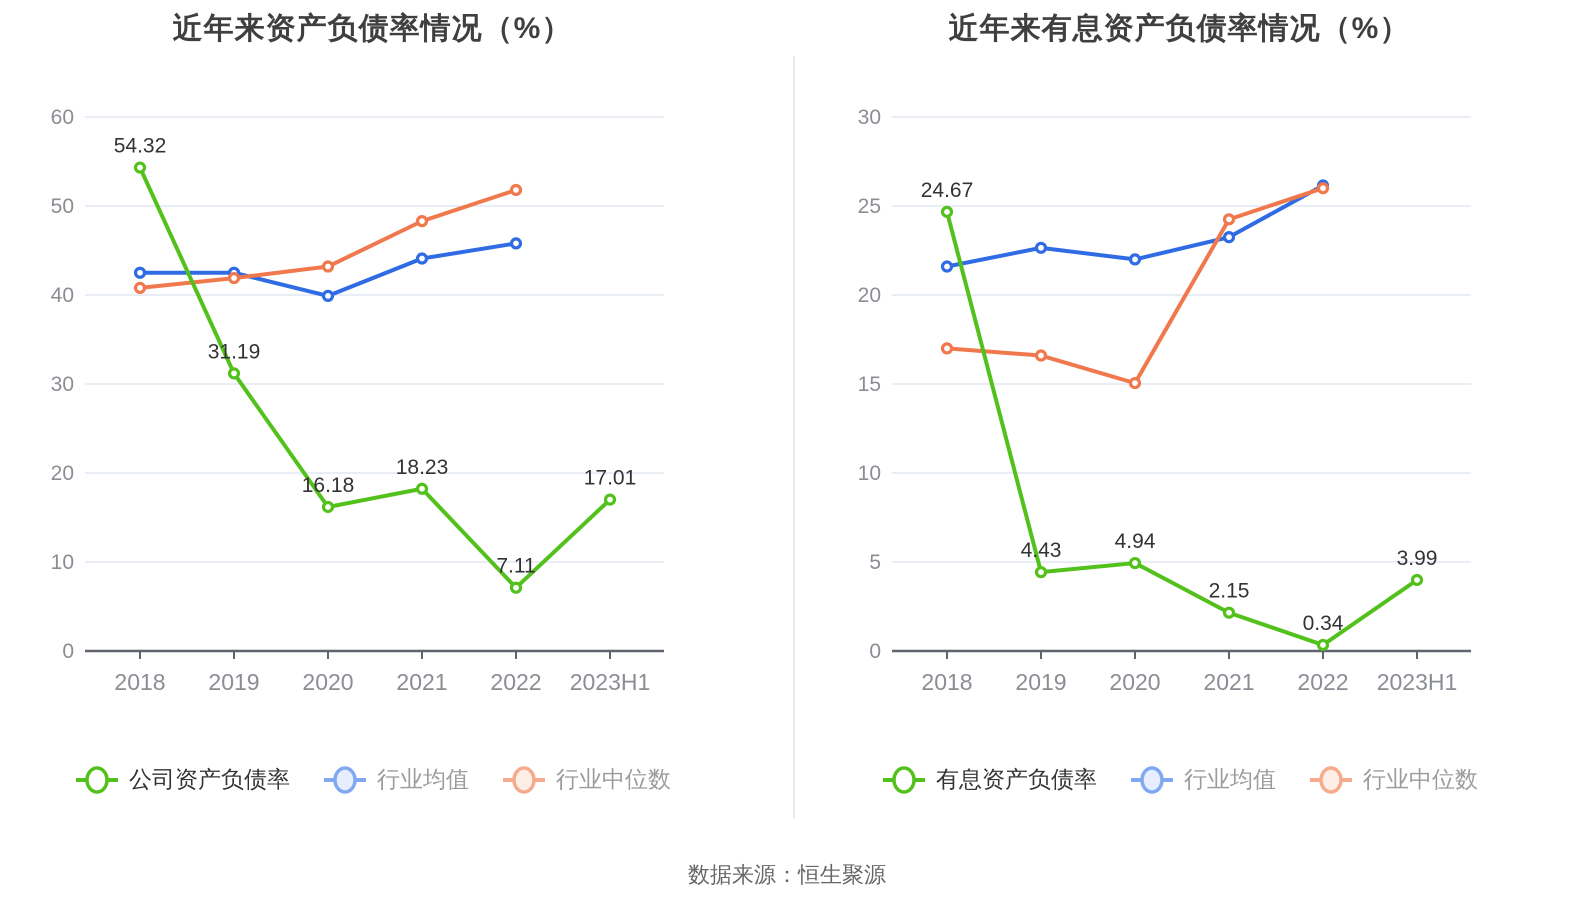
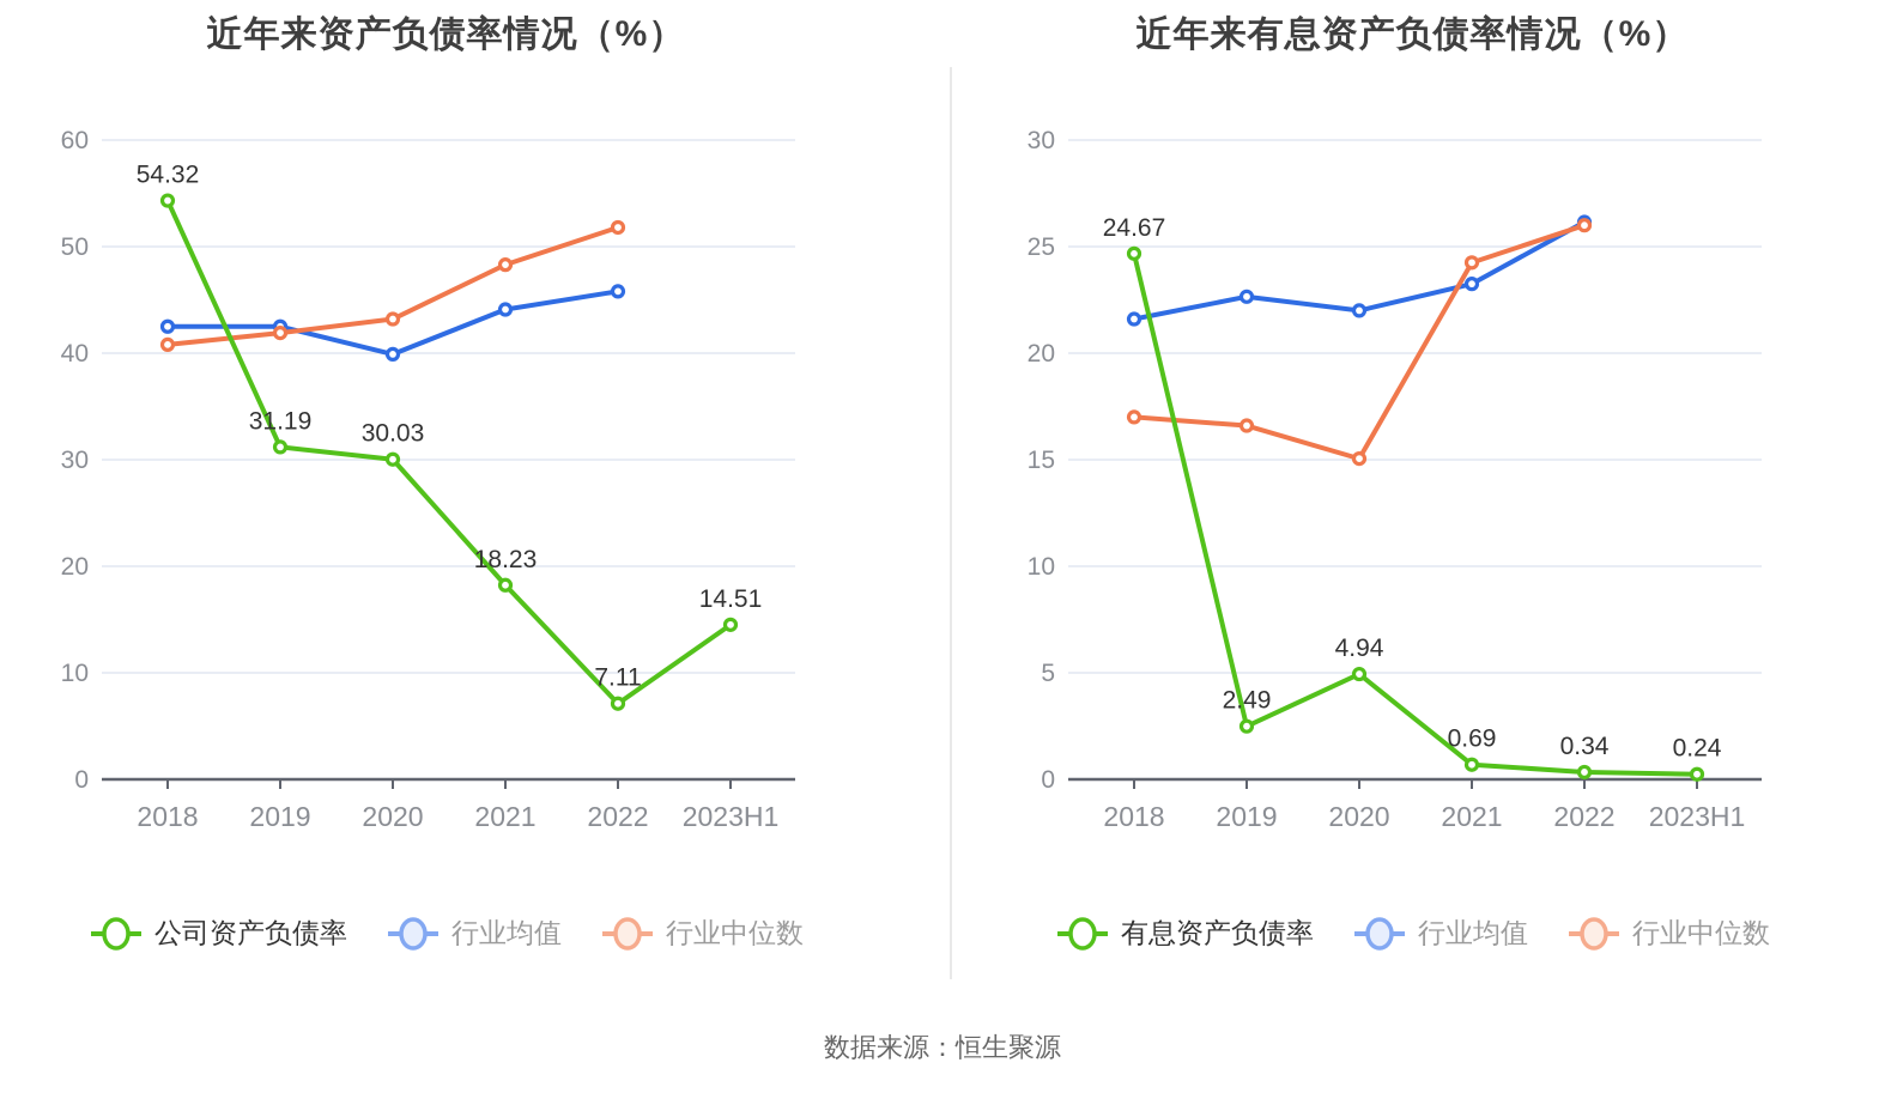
近年来资产负债率情况（%）/公司资产负债率/2020: 16.18 -> 30.03
近年来资产负债率情况（%）/公司资产负债率/2023H1: 17.01 -> 14.51
近年来有息资产负债率情况（%）/有息资产负债率/2019: 4.43 -> 2.49
近年来有息资产负债率情况（%）/有息资产负债率/2021: 2.15 -> 0.69
近年来有息资产负债率情况（%）/有息资产负债率/2023H1: 3.99 -> 0.24
